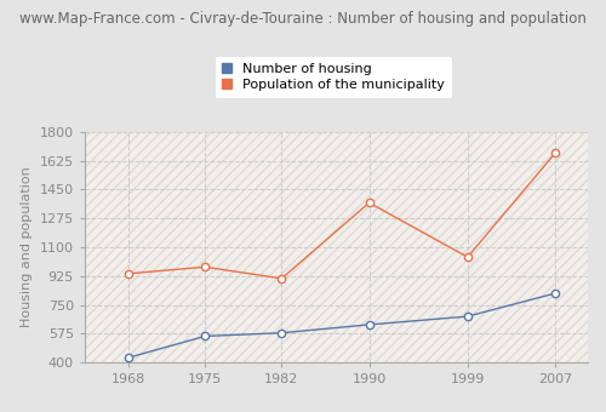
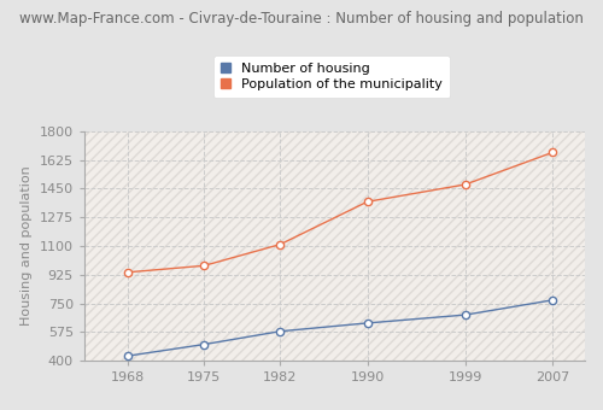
Number of housing/1975: 560 -> 500
Population of the municipality/1982: 910 -> 1110
Population of the municipality/1999: 1040 -> 1480
Number of housing/2007: 820 -> 770
